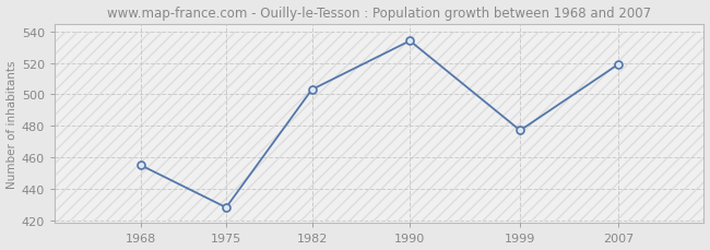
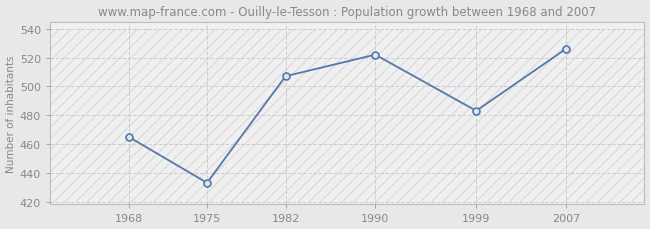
1968: 455 -> 465
1975: 428 -> 433
1982: 503 -> 507
1990: 534 -> 522
1999: 477 -> 483
2007: 519 -> 526
